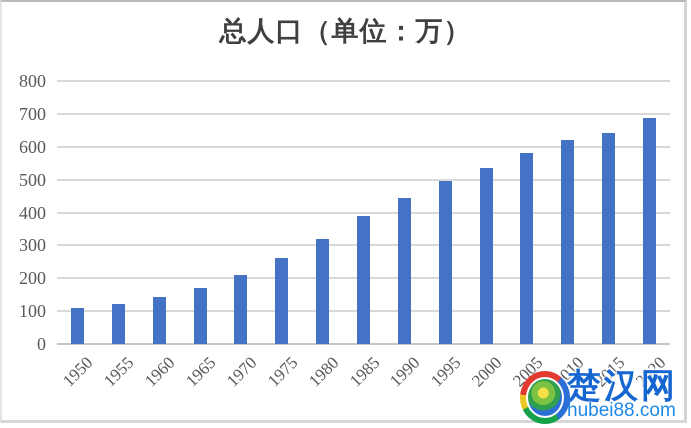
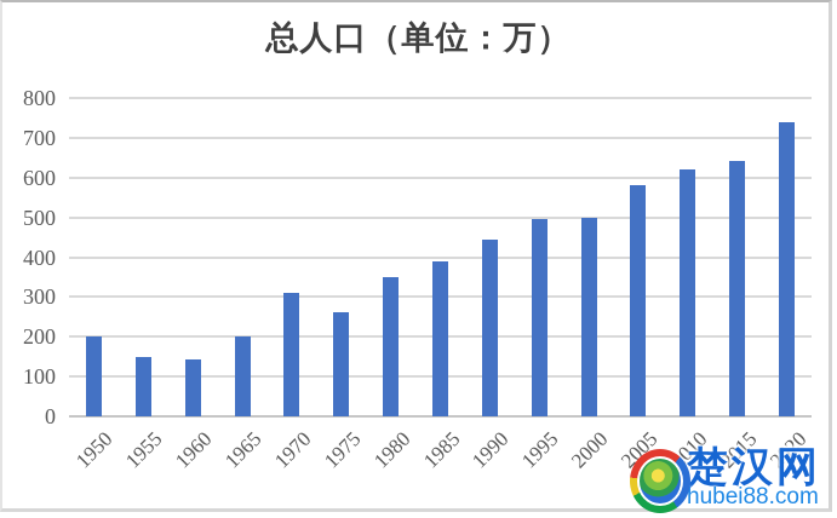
1950: 110 -> 200
1955: 120 -> 150
1965: 170 -> 200
1970: 210 -> 310
1980: 320 -> 350
2000: 540 -> 500
2020: 690 -> 740
